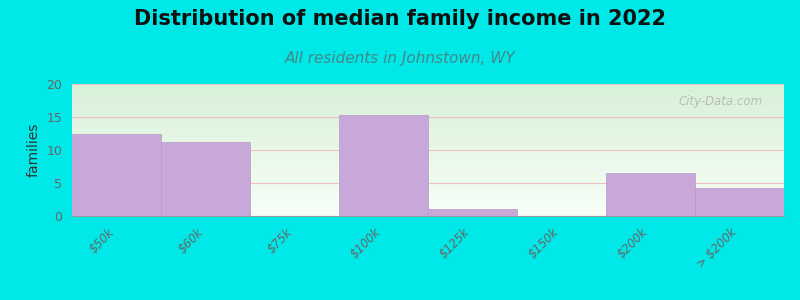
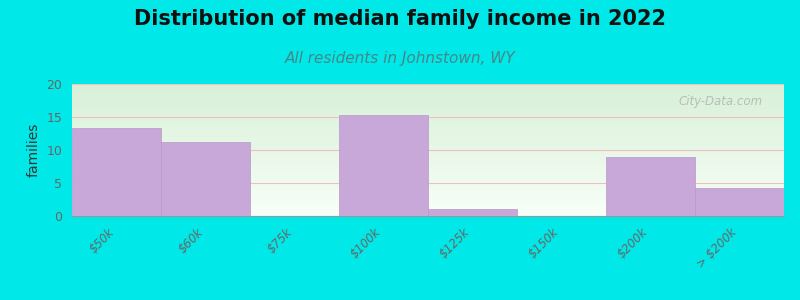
$50k: 12.5 -> 13.4
$200k: 6.5 -> 9.0
